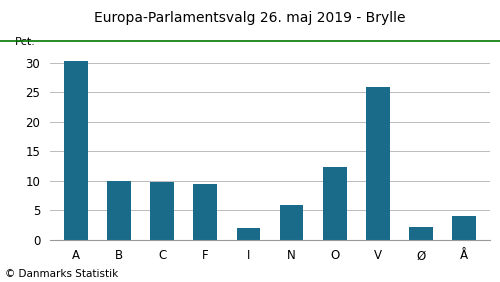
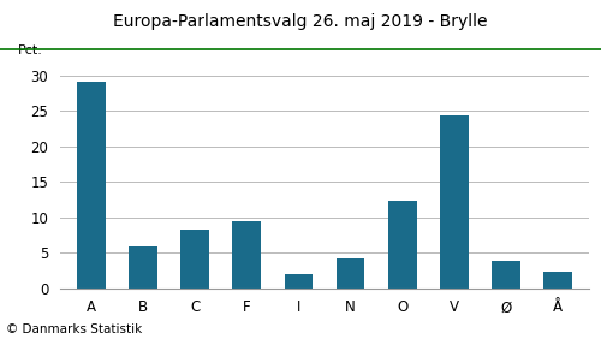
A: 30.2 -> 29.0
B: 10.0 -> 5.8
C: 9.8 -> 8.3
N: 5.8 -> 4.2
V: 25.8 -> 24.3
Ø: 2.2 -> 3.8
Å: 4.0 -> 2.4
